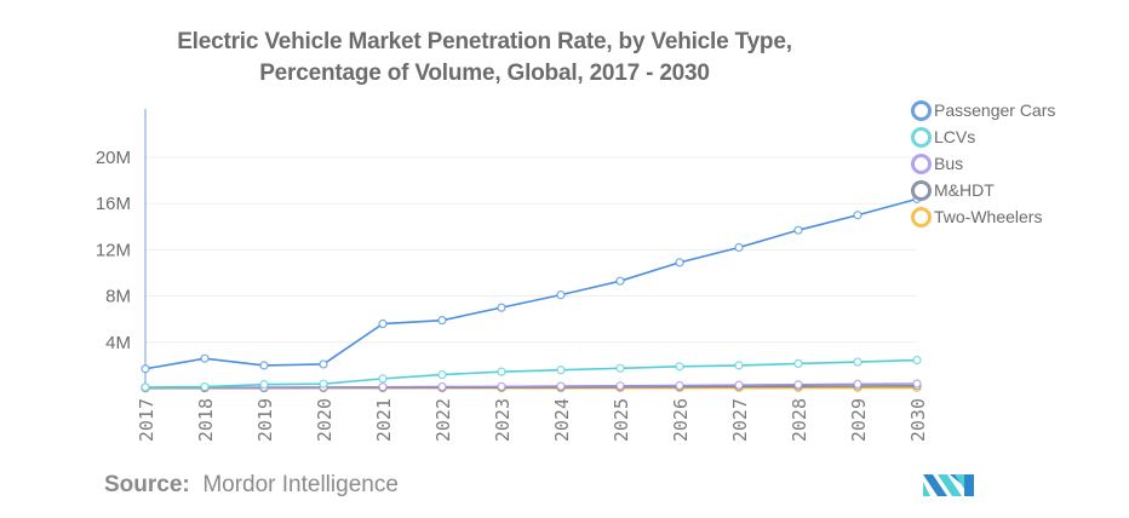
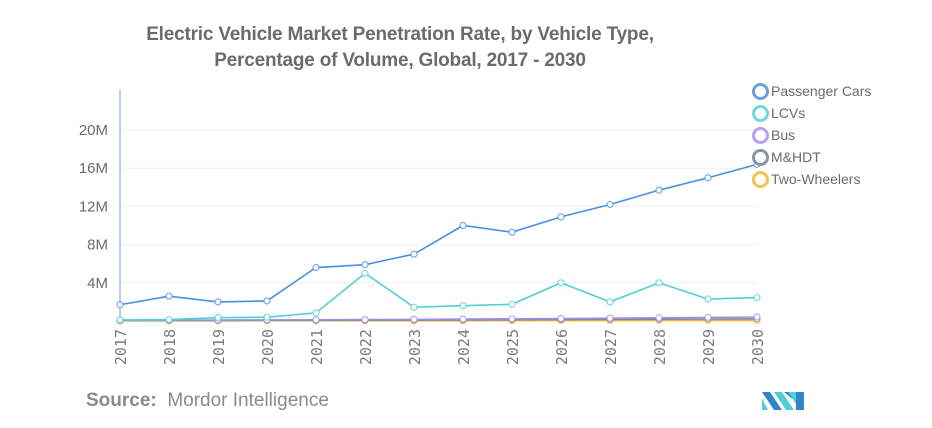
LCVs/2022: 1M -> 5M
Passenger Cars/2024: 8M -> 10M
LCVs/2026: 2M -> 4M
LCVs/2028: 2M -> 4M
